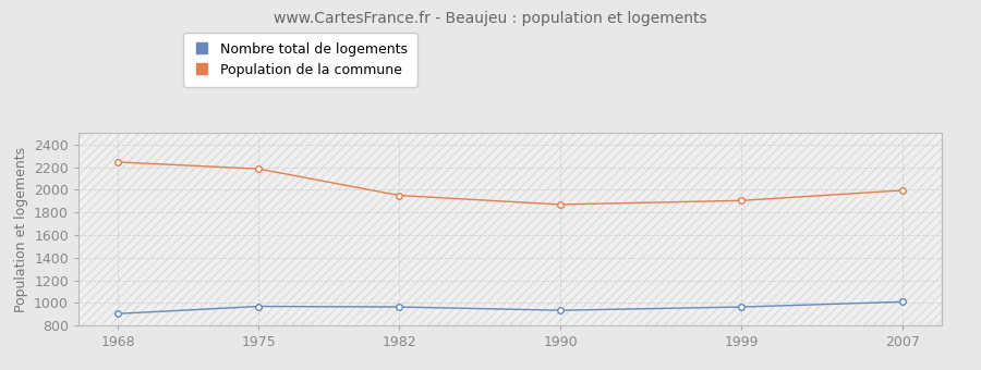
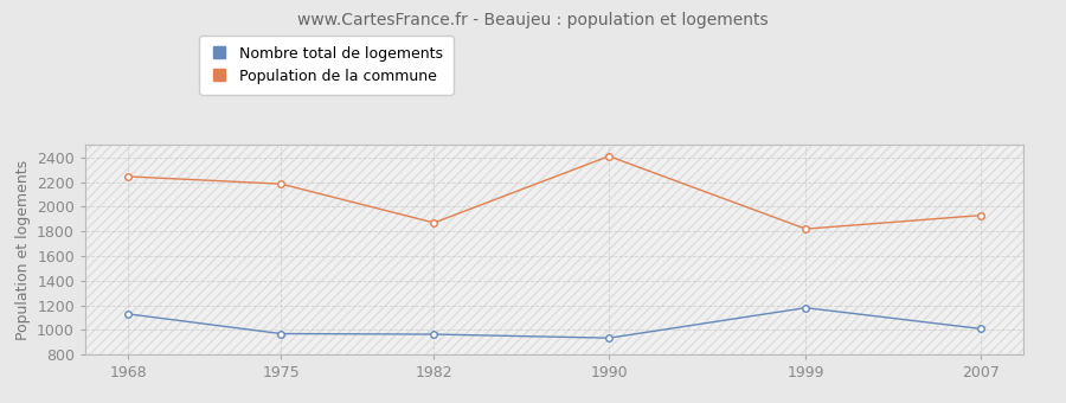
Nombre total de logements/1968: 900 -> 1130
Population de la commune/1982: 1950 -> 1870
Population de la commune/1990: 1870 -> 2410
Nombre total de logements/1999: 960 -> 1180
Population de la commune/1999: 1900 -> 1820
Population de la commune/2007: 2000 -> 1930
